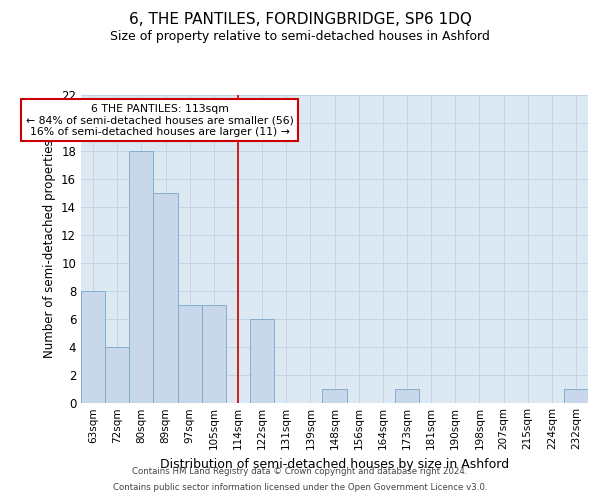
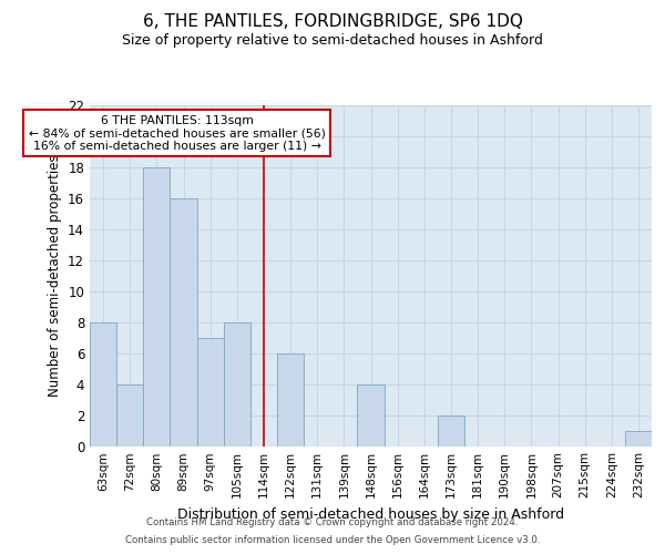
89sqm: 15 -> 16
105sqm: 7 -> 8
148sqm: 1 -> 4
173sqm: 1 -> 2
